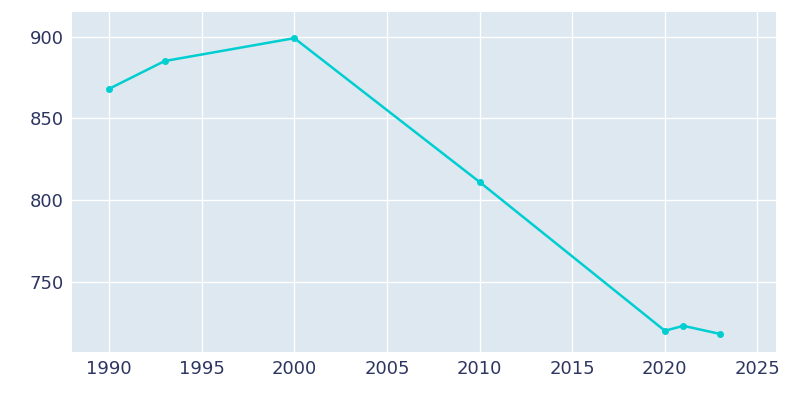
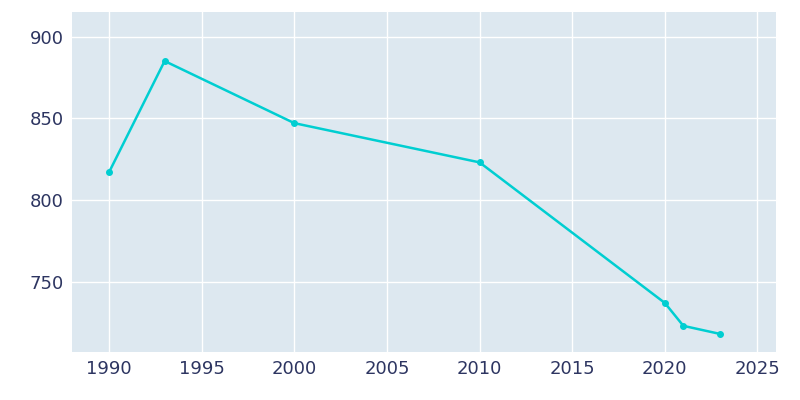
1990: 868 -> 817
2000: 899 -> 847
2010: 811 -> 823
2020: 720 -> 737
